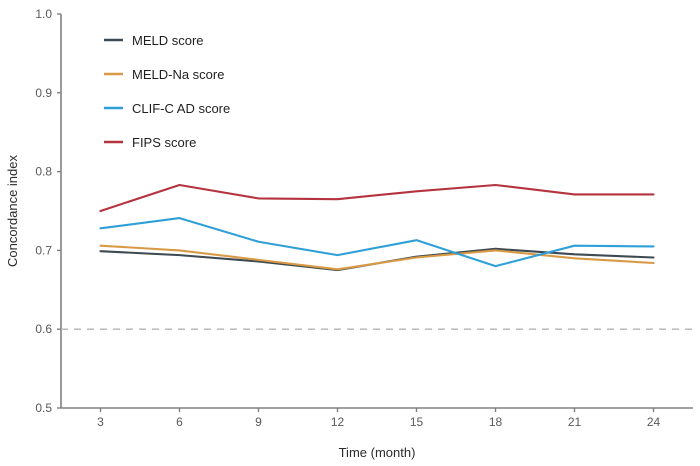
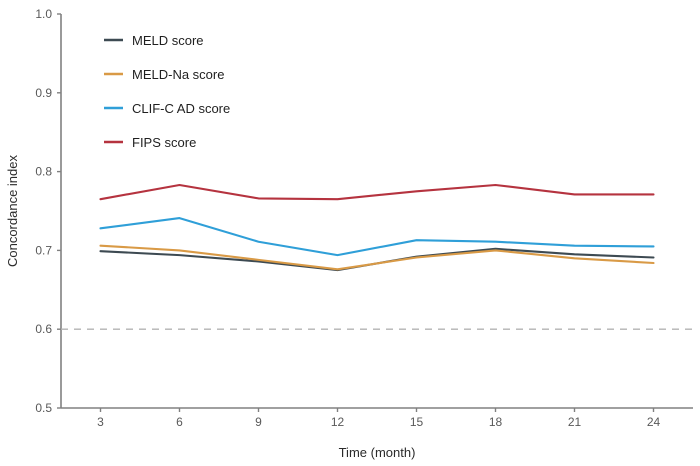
FIPS score/3: 0.75 -> 0.77
CLIF-C AD score/18: 0.68 -> 0.71
